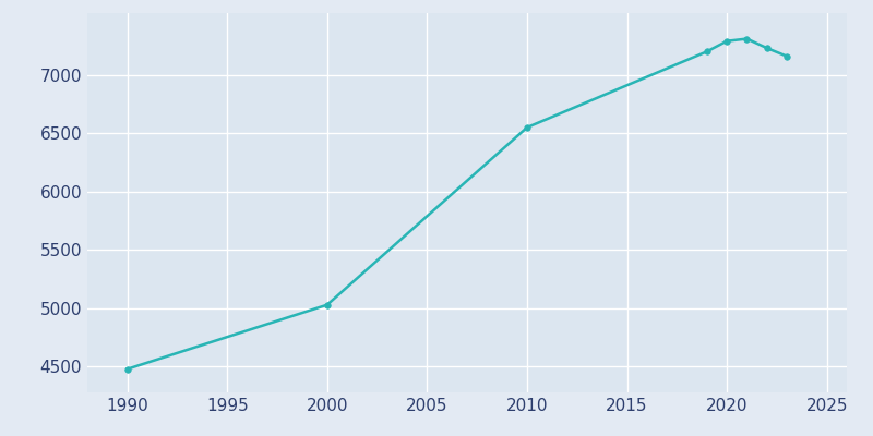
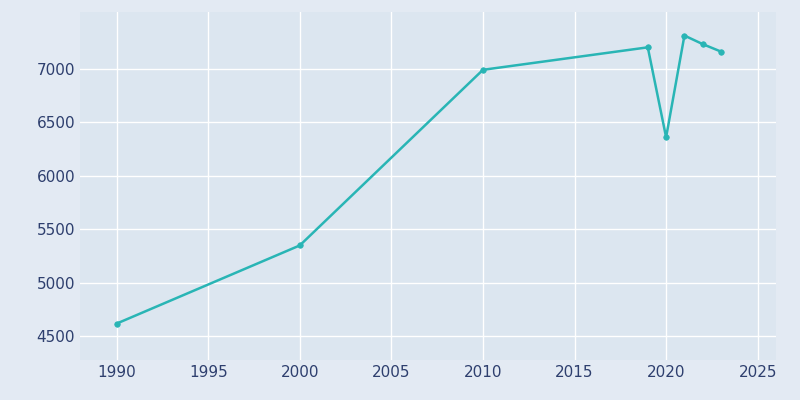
1990: 4480 -> 4620
2000: 5030 -> 5350
2010: 6550 -> 6990
2020: 7290 -> 6360
